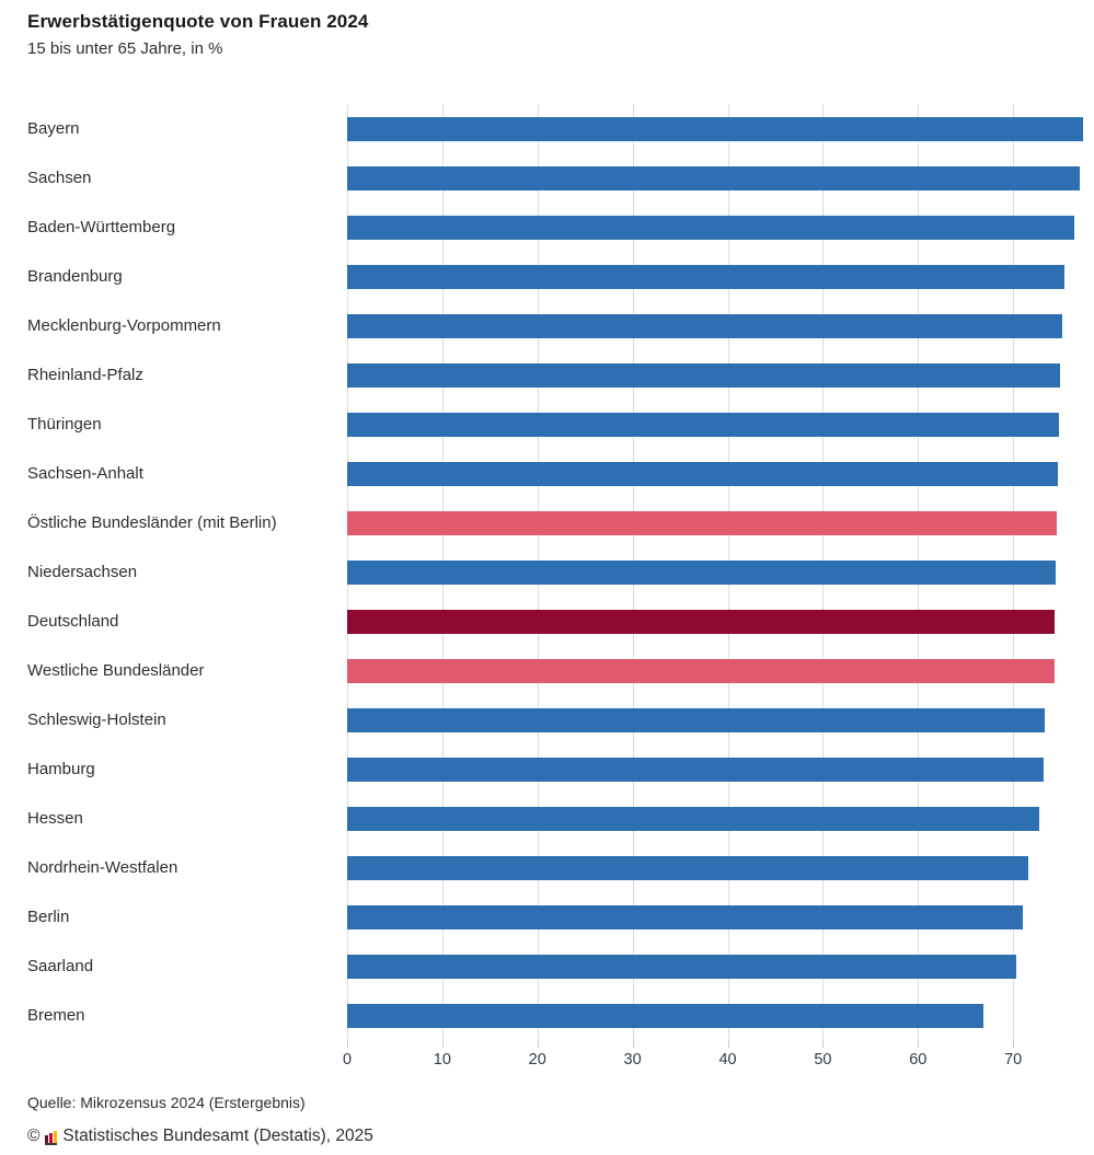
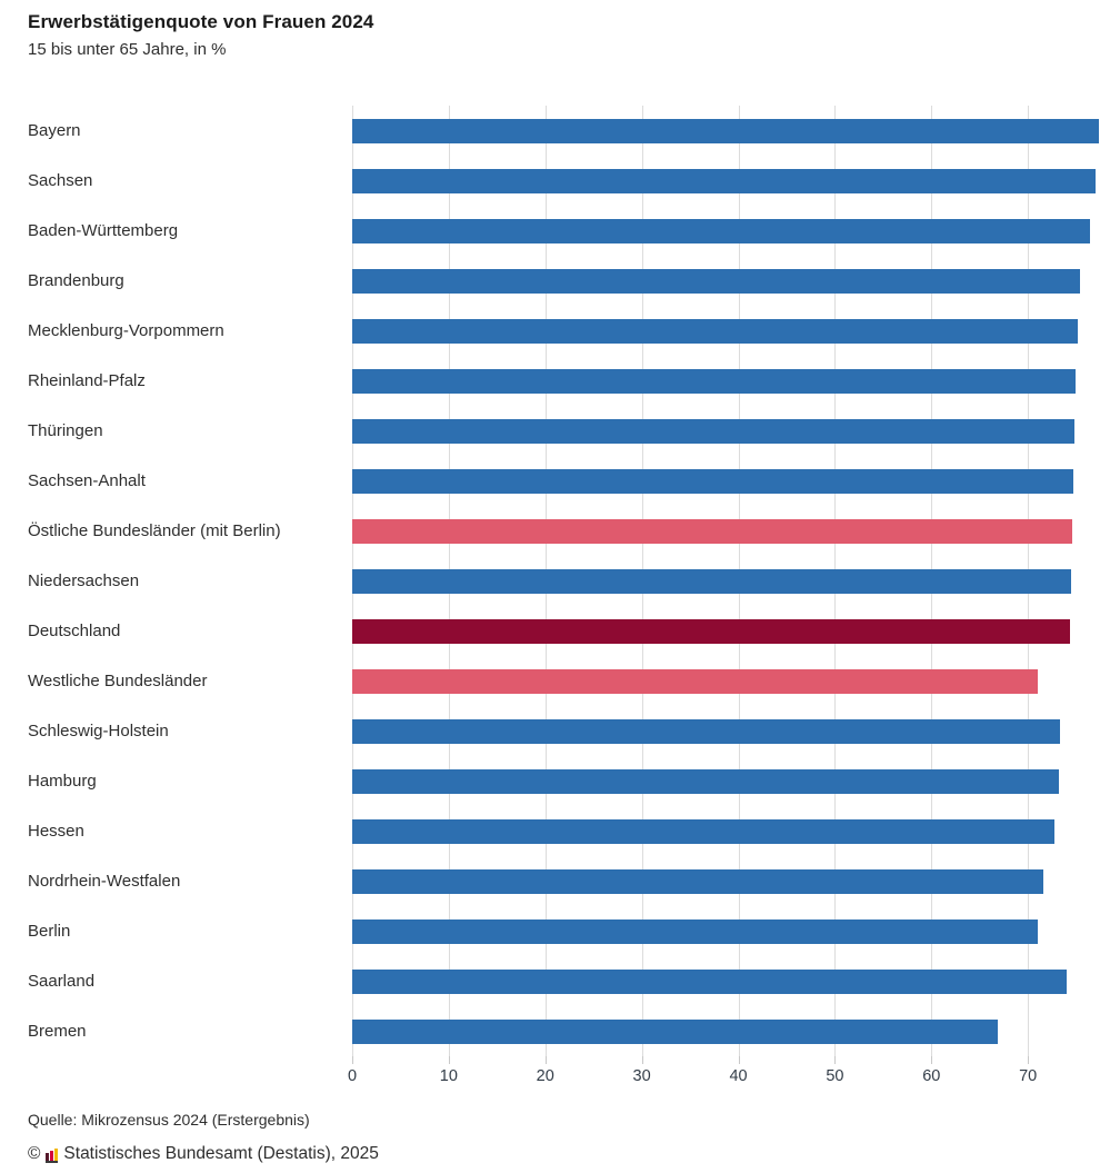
Westliche Bundesländer: 74 -> 71
Saarland: 70 -> 74
